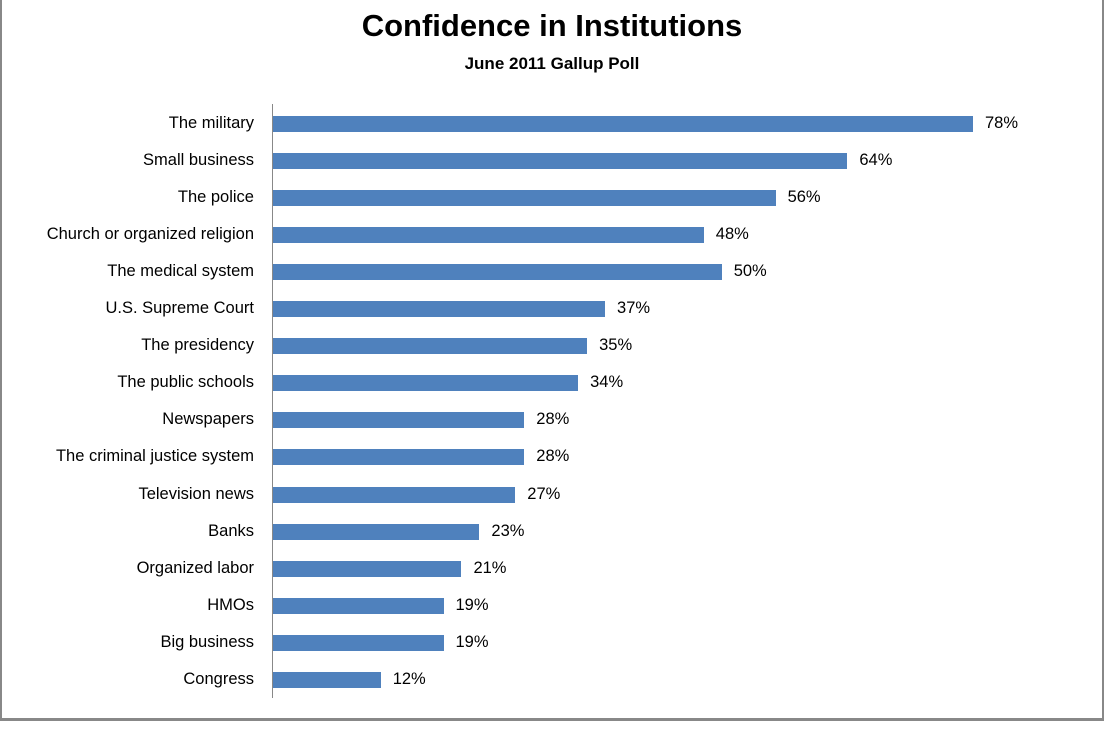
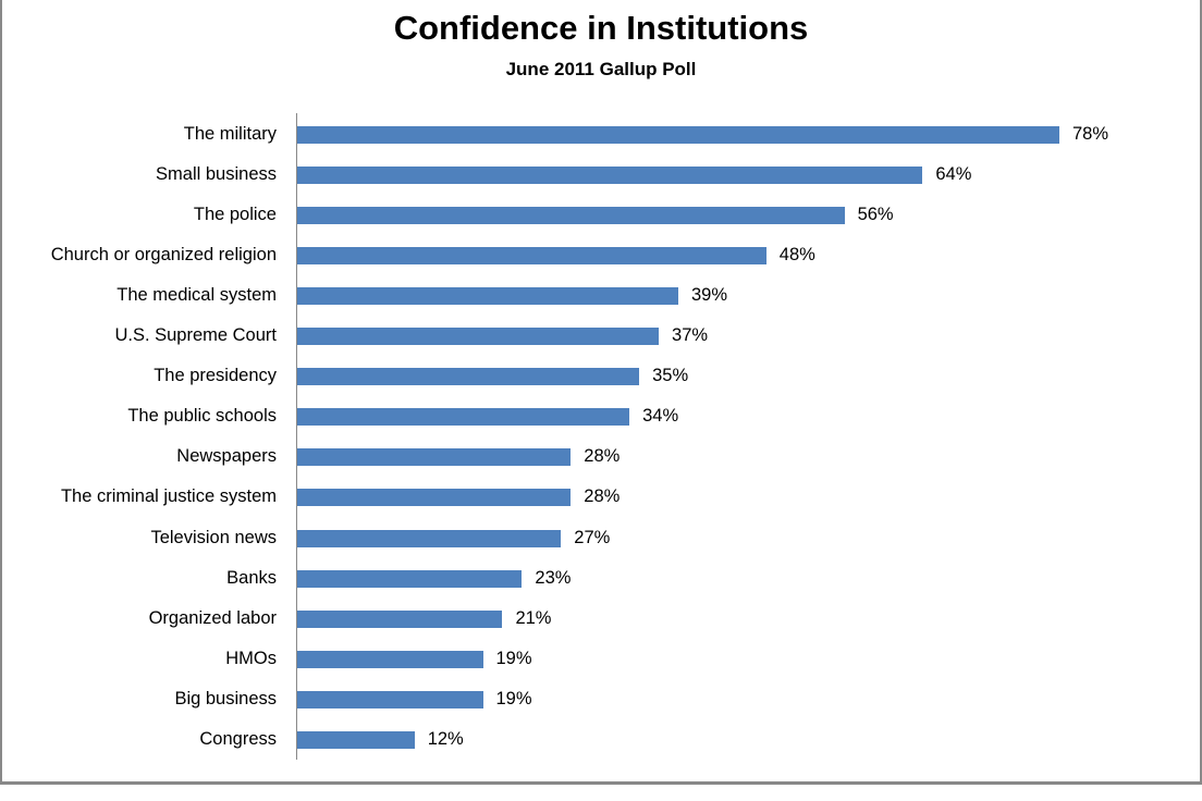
The medical system: 50% -> 39%
